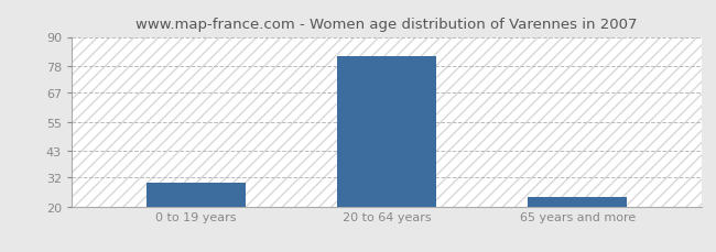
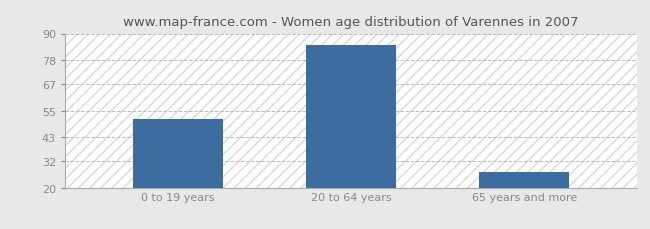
0 to 19 years: 30 -> 51
20 to 64 years: 82 -> 85
65 years and more: 24 -> 27
